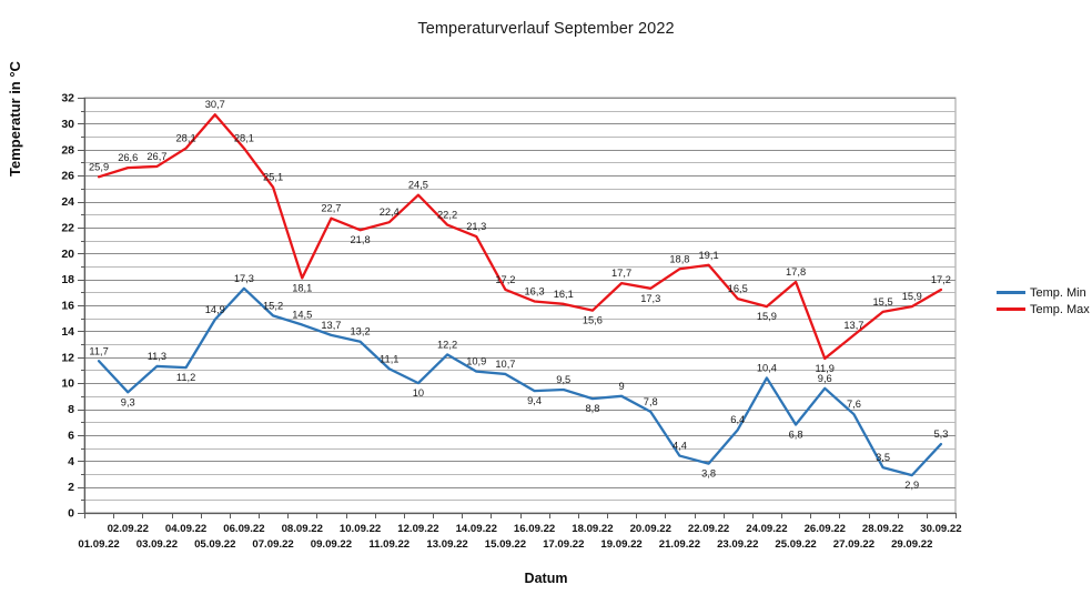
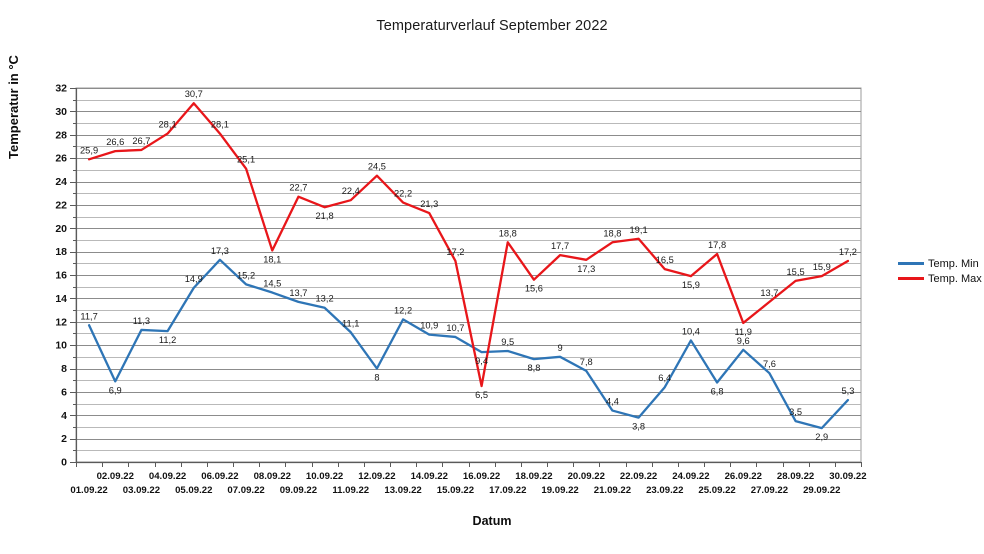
Temp. Min/02.09.22: 9,3 -> 6,9
Temp. Min/12.09.22: 10 -> 8
Temp. Max/16.09.22: 16,3 -> 6,5
Temp. Max/17.09.22: 16,1 -> 18,8
